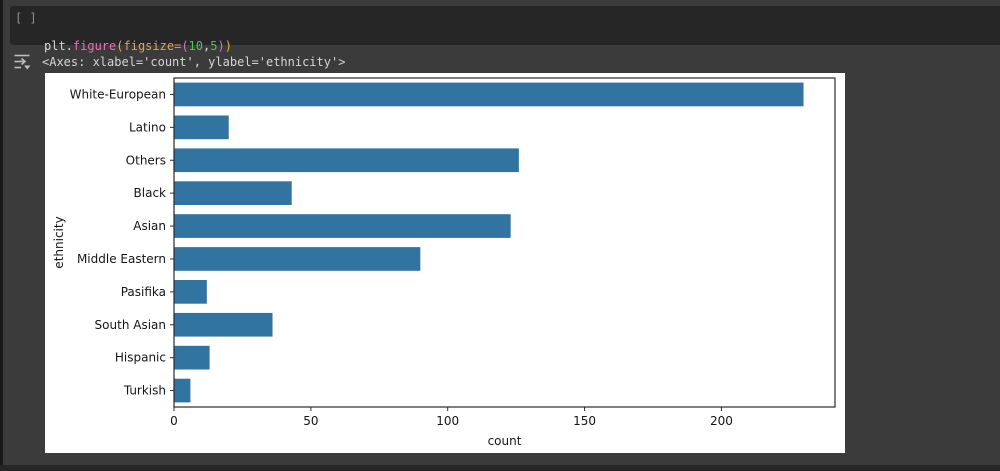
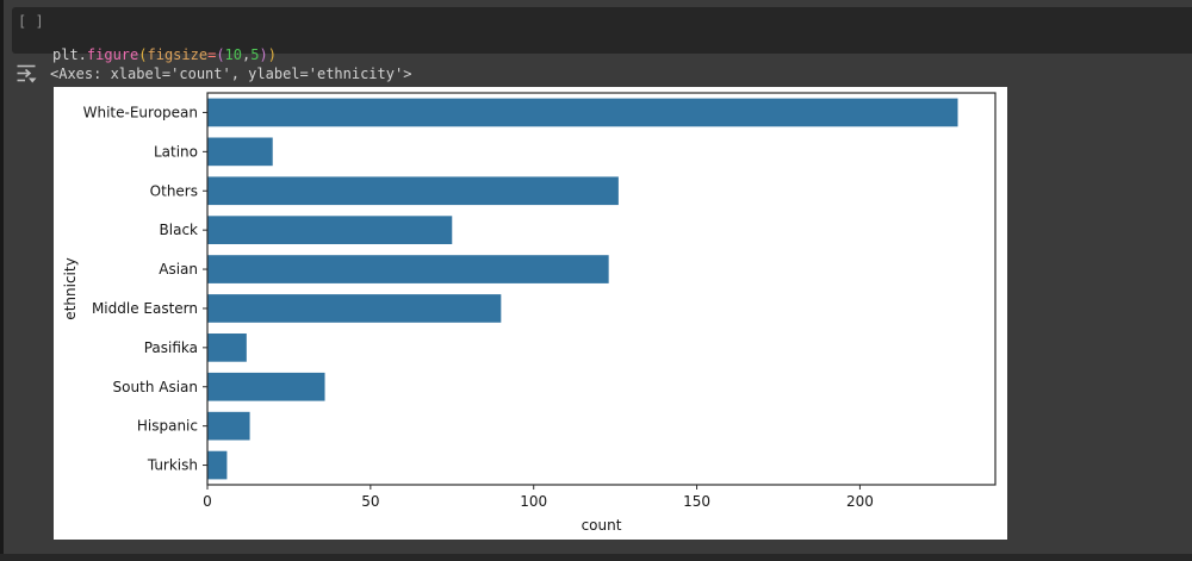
Black: 43 -> 75
